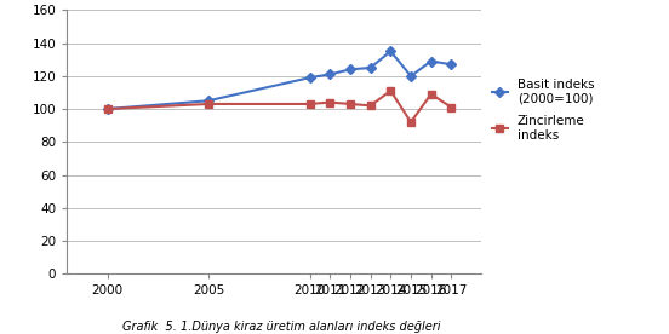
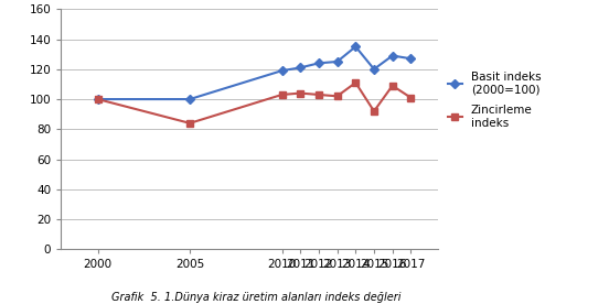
Basit indeks (2000=100)/2005: 105 -> 100
Zincirleme indeks/2005: 103 -> 84
